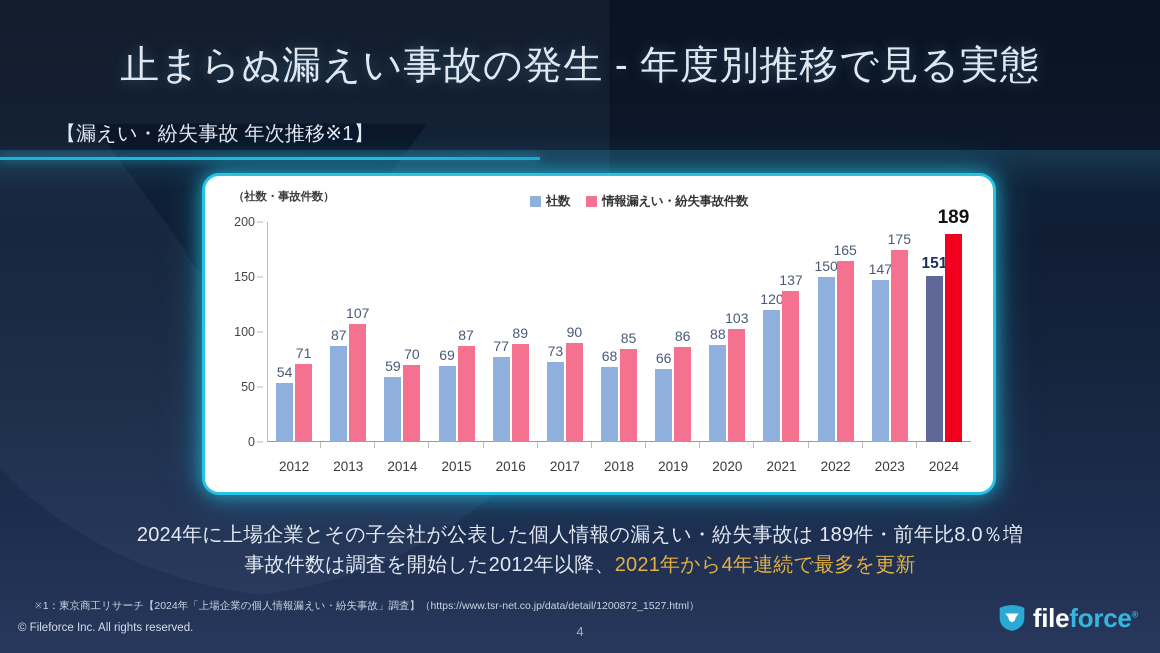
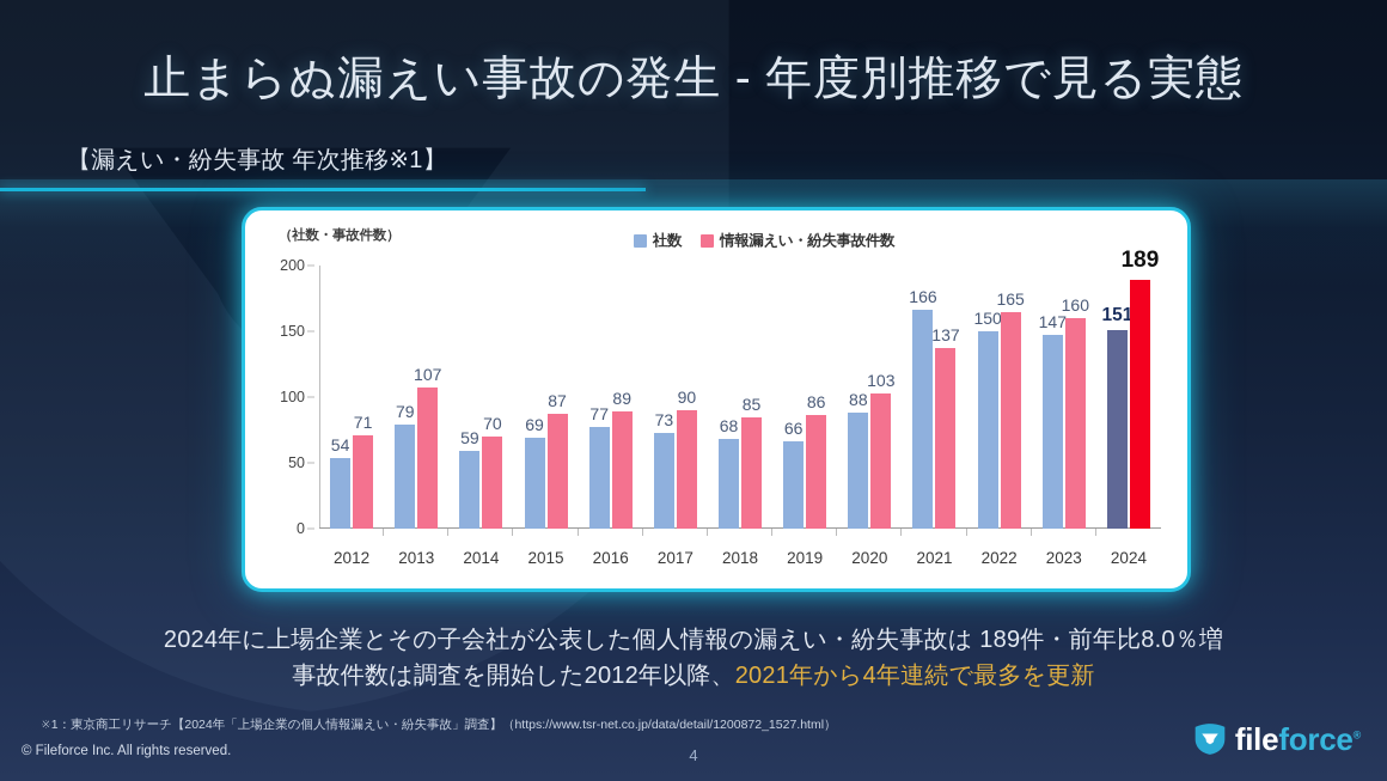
社数/2013: 87 -> 79
社数/2021: 120 -> 166
情報漏えい・紛失事故件数/2023: 175 -> 160
